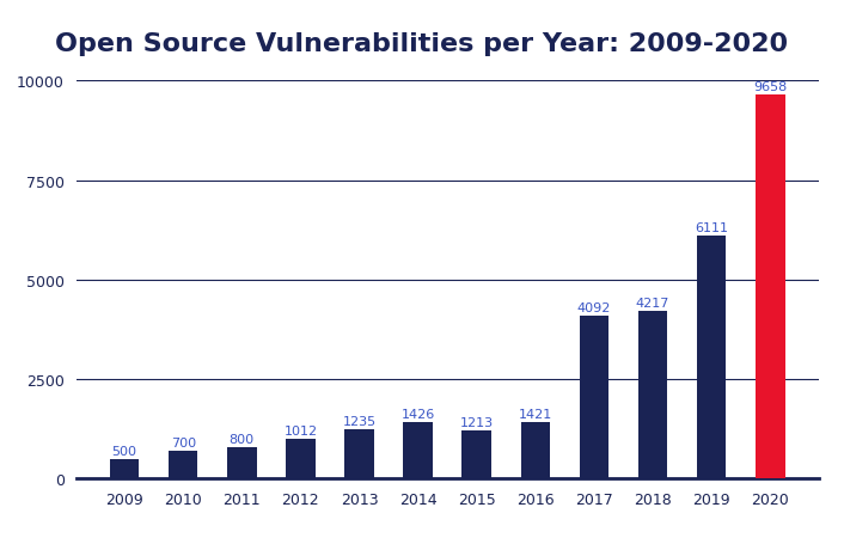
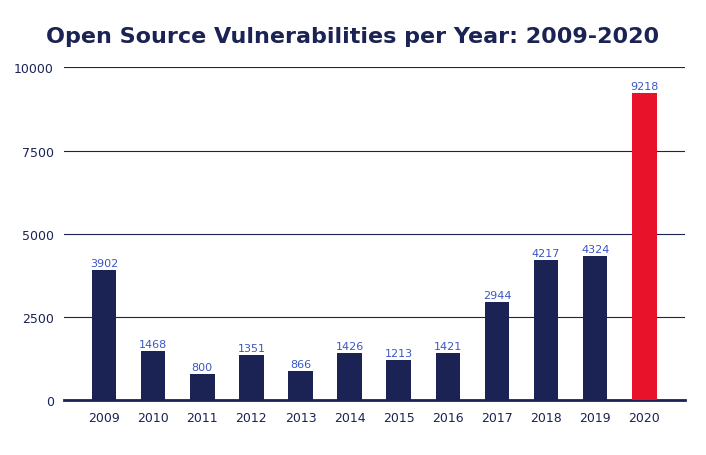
2009: 500 -> 3902
2010: 700 -> 1468
2012: 1012 -> 1351
2013: 1235 -> 866
2017: 4092 -> 2944
2019: 6111 -> 4324
2020: 9658 -> 9218
